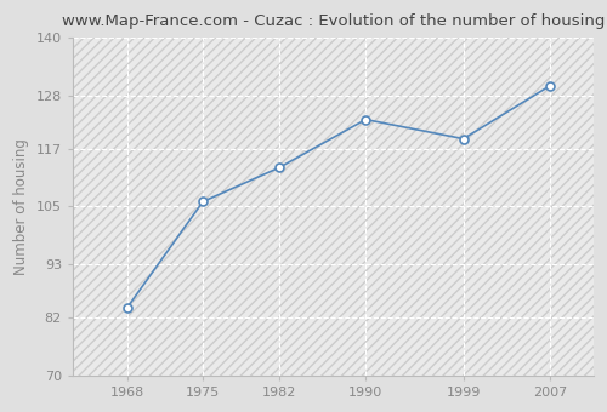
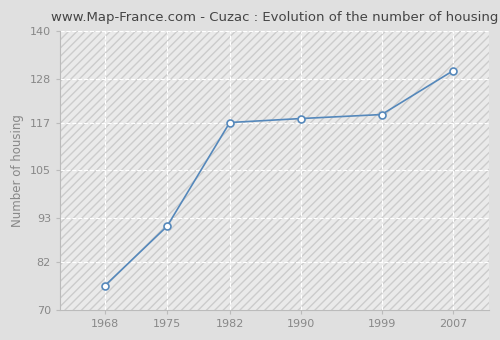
1968: 84 -> 76
1975: 106 -> 91
1982: 113 -> 117
1990: 123 -> 118
